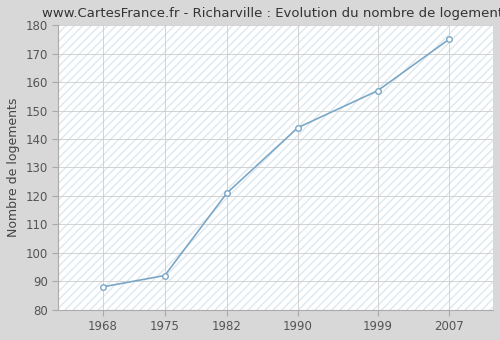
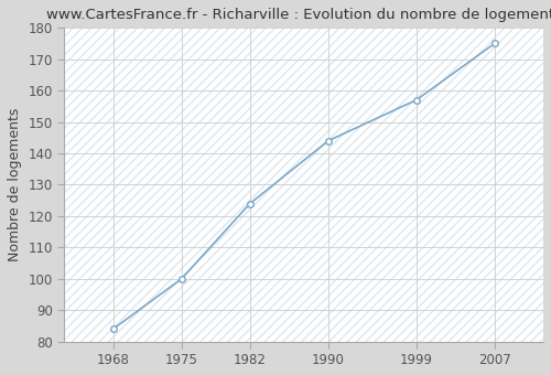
1968: 88 -> 84
1975: 92 -> 100
1982: 121 -> 124
